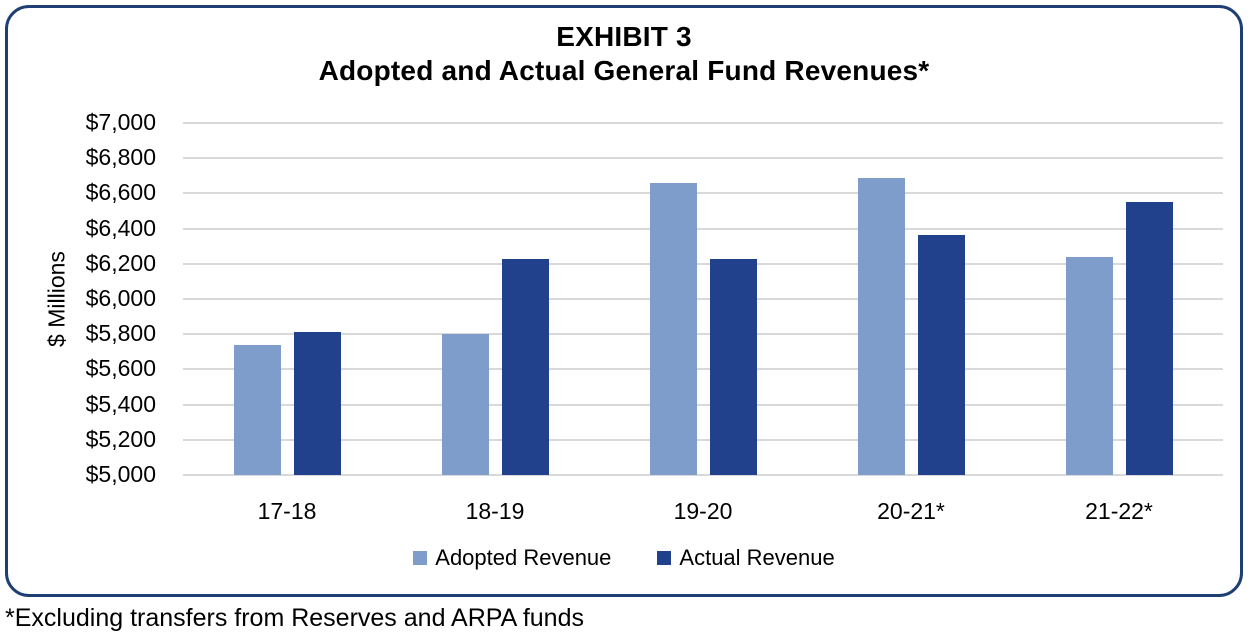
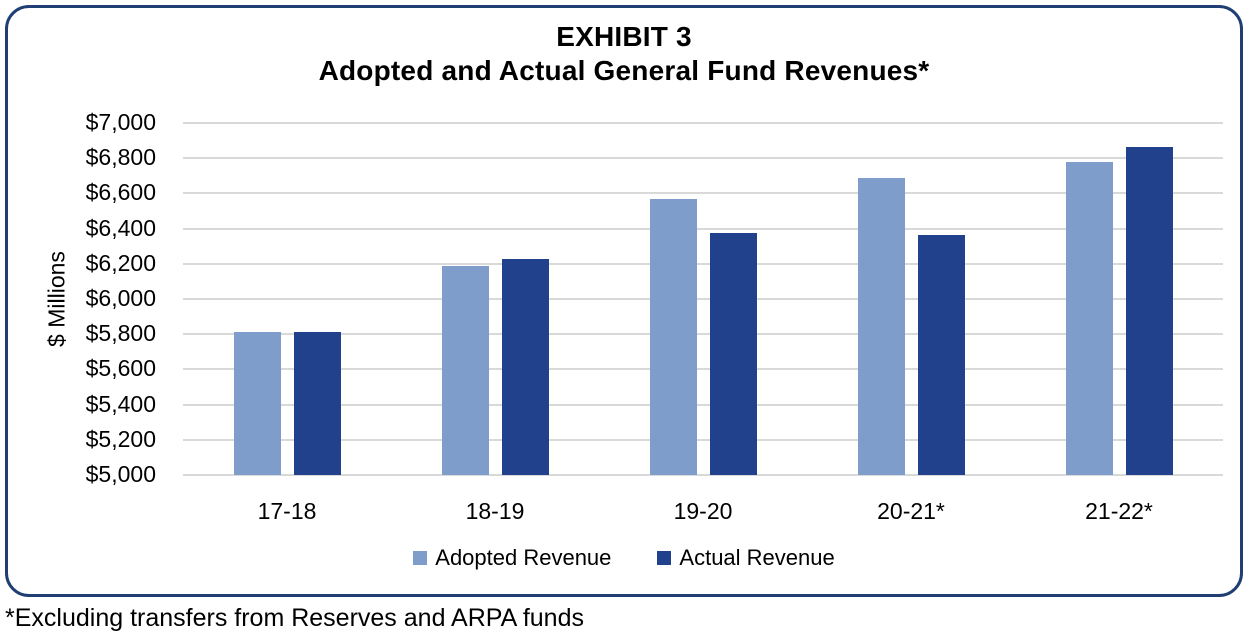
Adopted Revenue/17-18: $5740 -> $5820
Adopted Revenue/18-19: $5800 -> $6180
Adopted Revenue/19-20: $6660 -> $6570
Actual Revenue/19-20: $6230 -> $6380
Adopted Revenue/21-22*: $6240 -> $6780
Actual Revenue/21-22*: $6550 -> $6860
